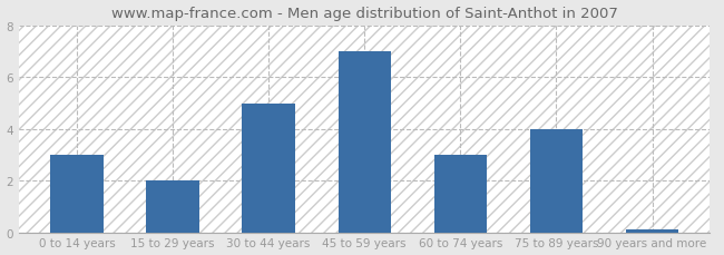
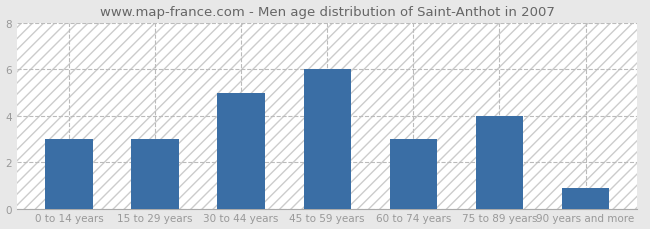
15 to 29 years: 2.0 -> 3.0
45 to 59 years: 7.0 -> 6.0
90 years and more: 0.1 -> 0.9
